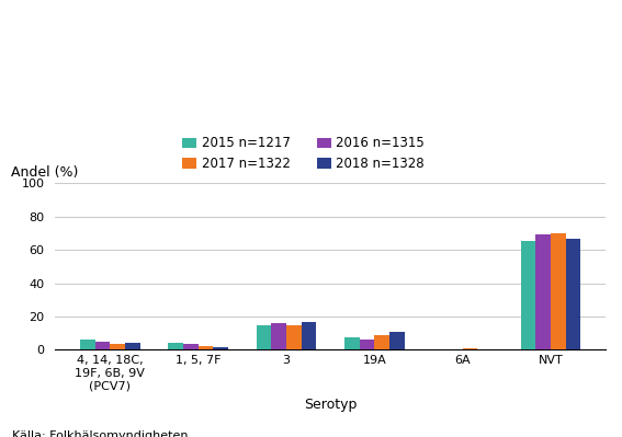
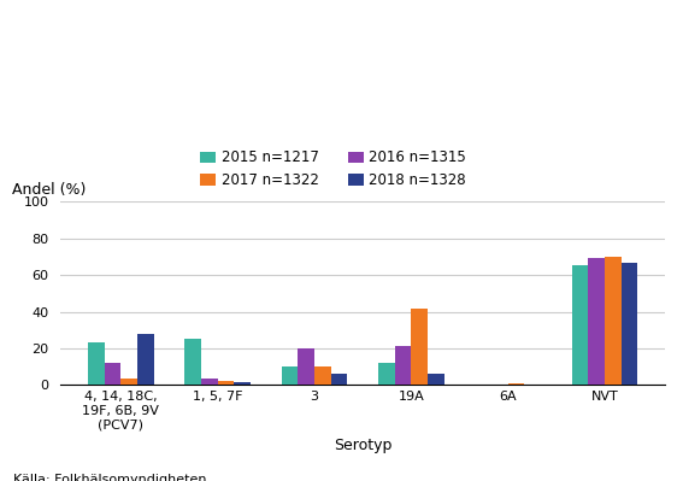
2015 n=1217/4, 14, 18C, 19F, 6B, 9V (PCV7): 6 -> 23
2016 n=1315/4, 14, 18C, 19F, 6B, 9V (PCV7): 5 -> 12
2018 n=1328/4, 14, 18C, 19F, 6B, 9V (PCV7): 4 -> 28
2015 n=1217/1, 5, 7F: 4 -> 25
2015 n=1217/3: 15 -> 10
2016 n=1315/3: 16 -> 20
2017 n=1322/3: 14 -> 10
2018 n=1328/3: 17 -> 6
2015 n=1217/19A: 8 -> 12
2016 n=1315/19A: 6 -> 21
2017 n=1322/19A: 8 -> 42
2018 n=1328/19A: 11 -> 6
